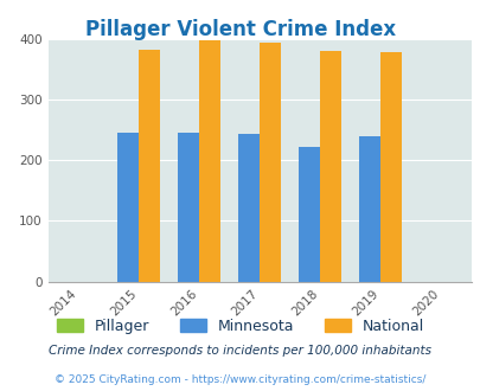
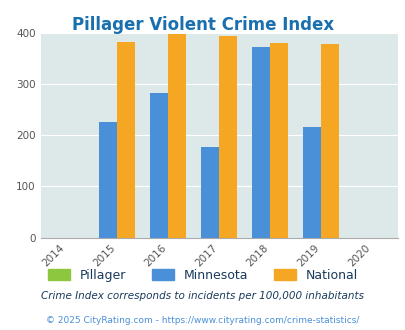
Minnesota/2015: 246 -> 226
Minnesota/2016: 246 -> 282
Minnesota/2017: 243 -> 178
Minnesota/2018: 222 -> 372
Minnesota/2019: 240 -> 216
